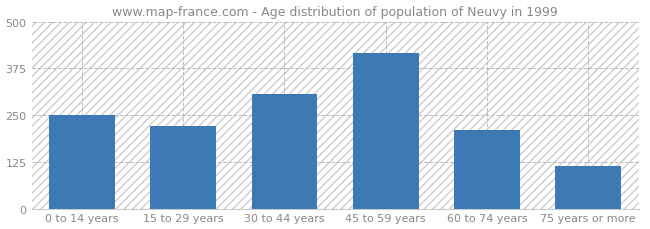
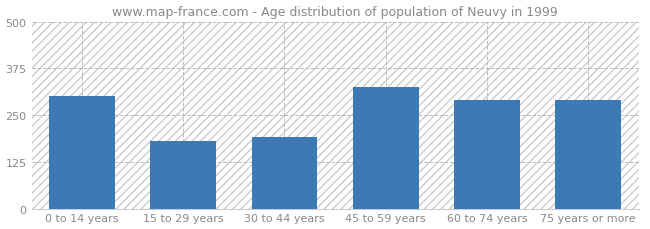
0 to 14 years: 250 -> 300
15 to 29 years: 220 -> 180
30 to 44 years: 305 -> 190
45 to 59 years: 415 -> 325
60 to 74 years: 210 -> 290
75 years or more: 115 -> 290
